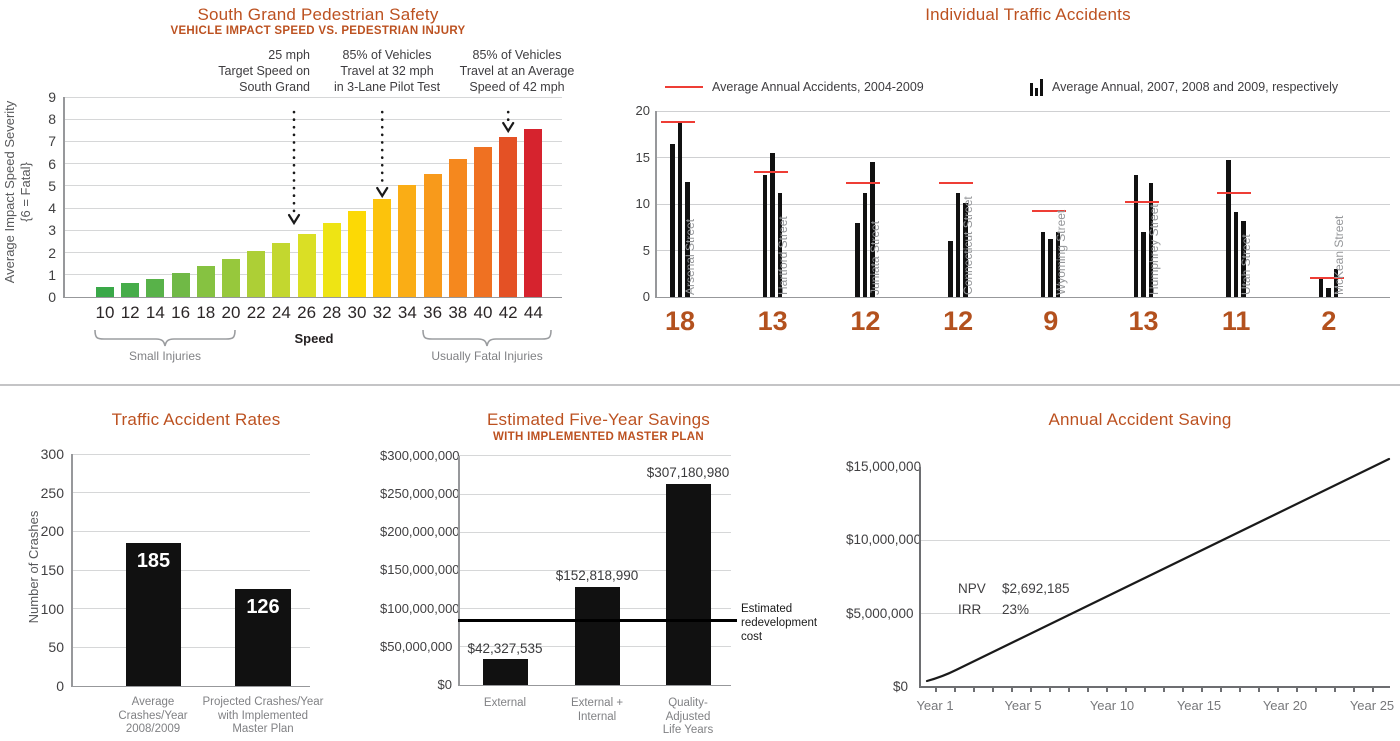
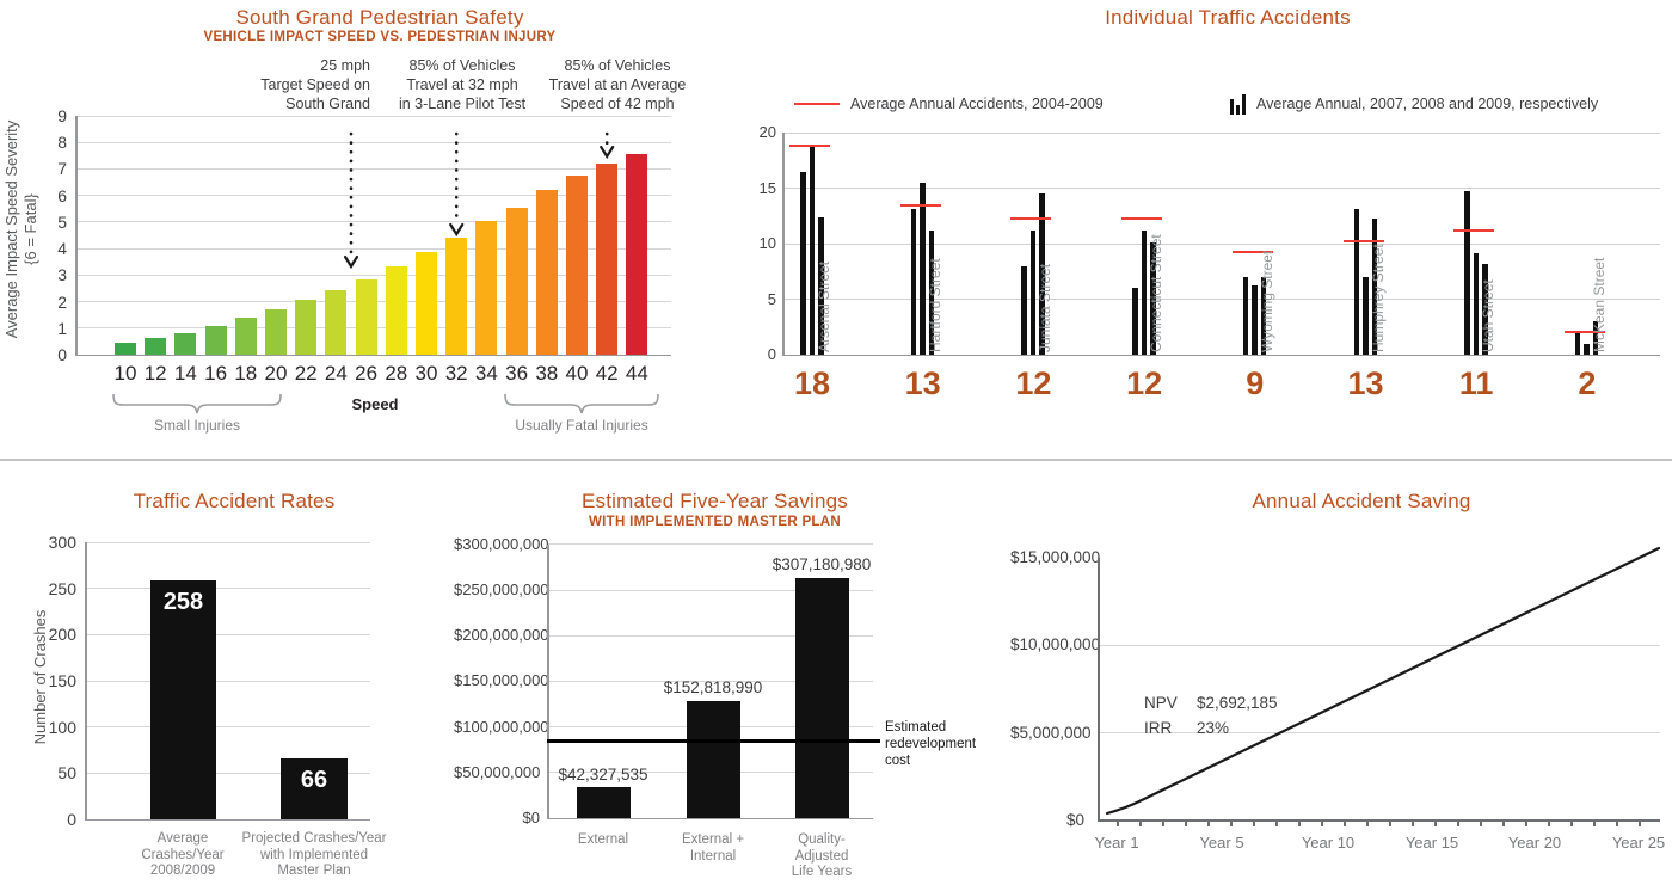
Traffic Accident Rates/Average Crashes/Year 2008/2009: 185 -> 258
Traffic Accident Rates/Projected Crashes/Year with Implemented Master Plan: 126 -> 66
